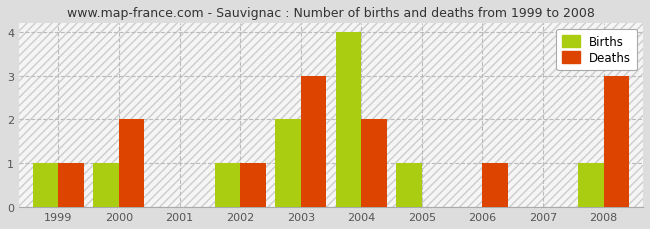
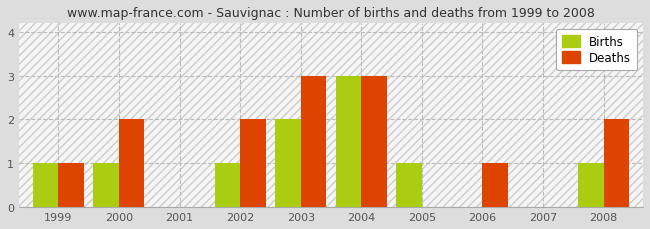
Deaths/2002: 1 -> 2
Births/2004: 4 -> 3
Deaths/2004: 2 -> 3
Deaths/2008: 3 -> 2
